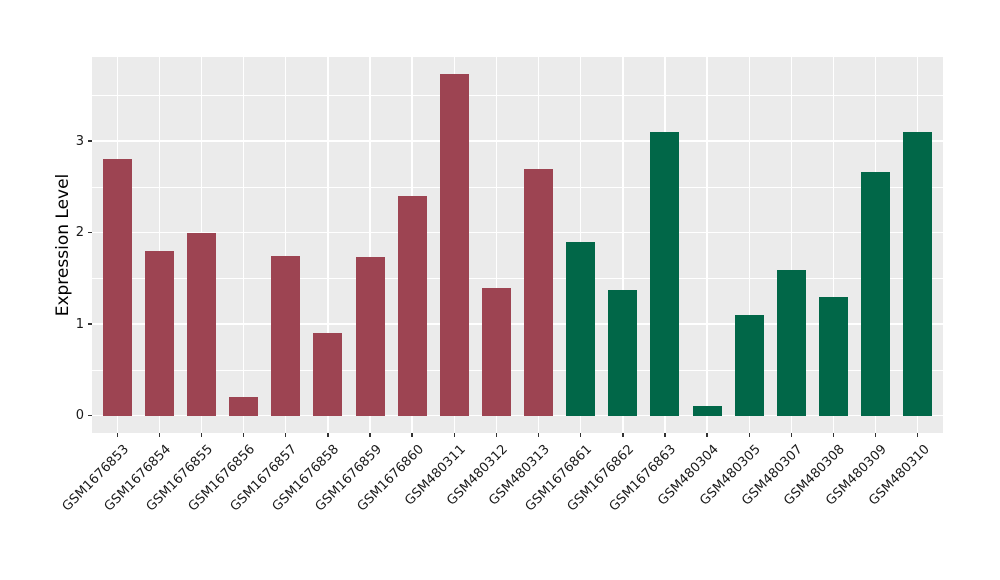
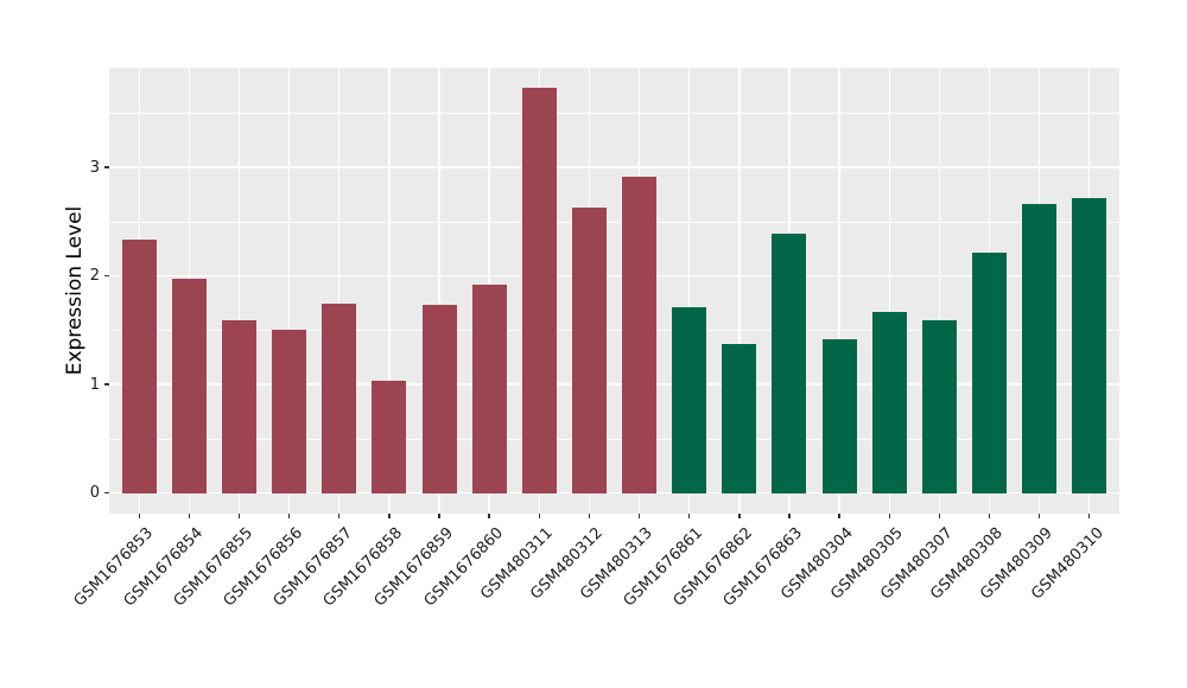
GSM1676853: 2.8 -> 2.3
GSM1676854: 1.8 -> 2.0
GSM1676855: 2.0 -> 1.6
GSM1676856: 0.2 -> 1.5
GSM1676858: 0.9 -> 1.0
GSM1676860: 2.4 -> 1.9
GSM480312: 1.4 -> 2.6
GSM480313: 2.7 -> 2.9
GSM1676861: 1.9 -> 1.7
GSM1676863: 3.1 -> 2.4
GSM480304: 0.1 -> 1.4
GSM480305: 1.1 -> 1.7
GSM480308: 1.3 -> 2.2
GSM480310: 3.1 -> 2.7
